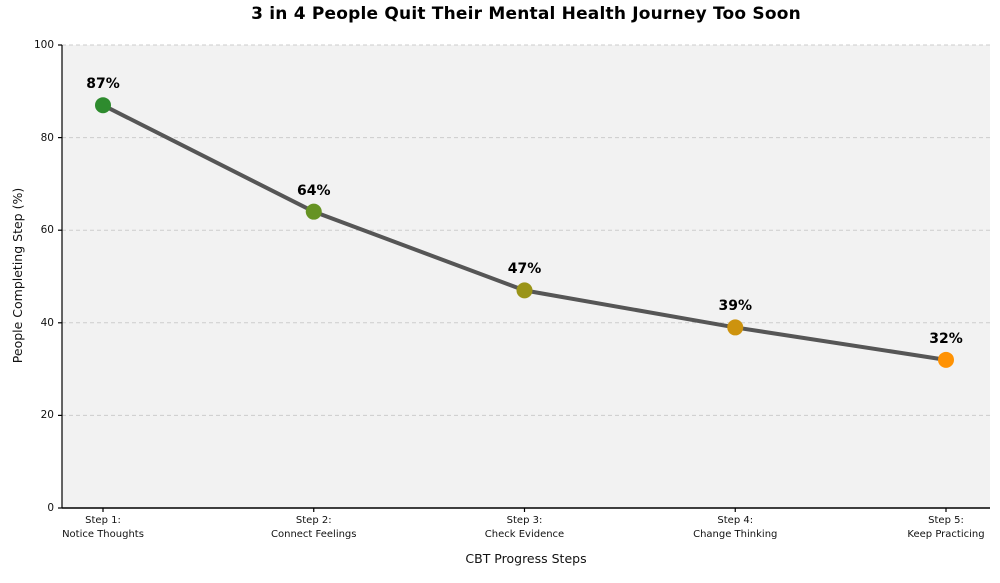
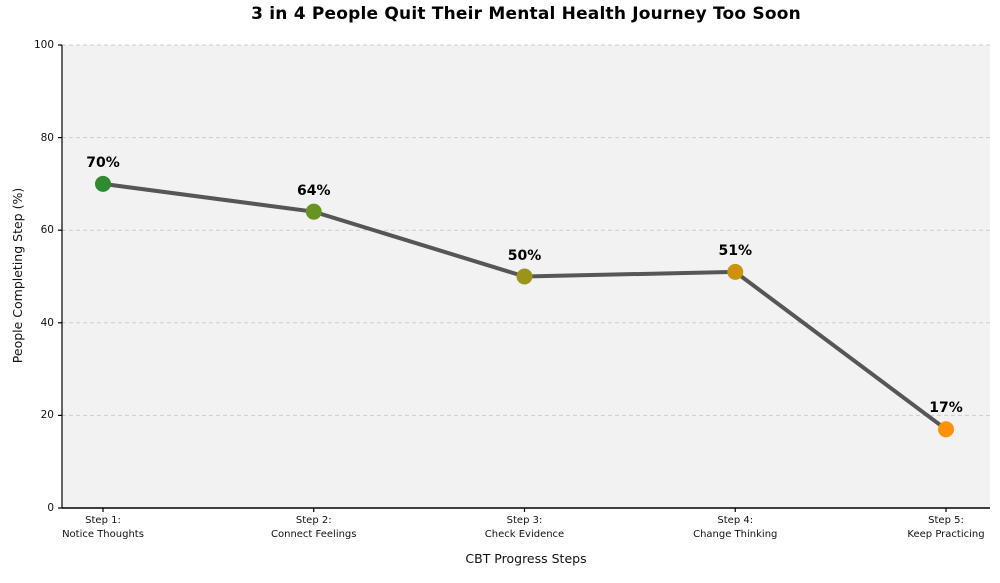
Step 1: Notice Thoughts: 87% -> 70%
Step 3: Check Evidence: 47% -> 50%
Step 4: Change Thinking: 39% -> 51%
Step 5: Keep Practicing: 32% -> 17%
